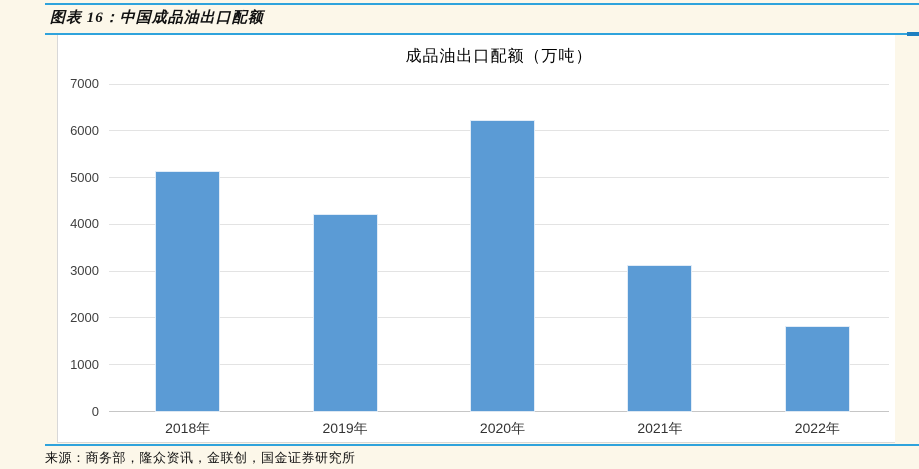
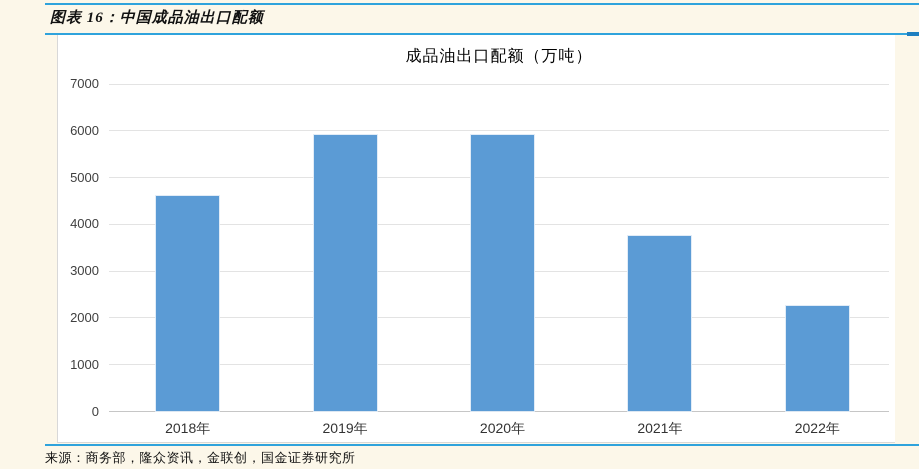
2018年: 5100 -> 4600
2019年: 4200 -> 5900
2020年: 6200 -> 5900
2021年: 3100 -> 3800
2022年: 1800 -> 2200
